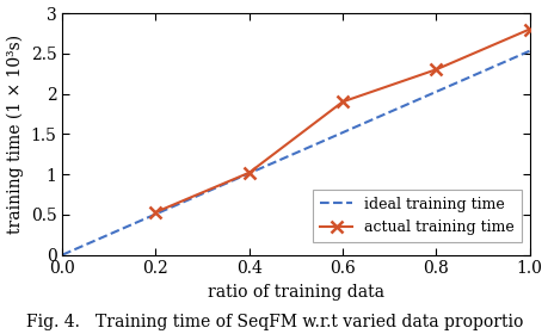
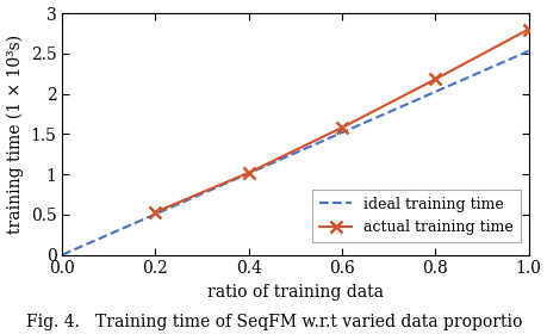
0.6: 1.90 -> 1.58
0.8: 2.30 -> 2.18
